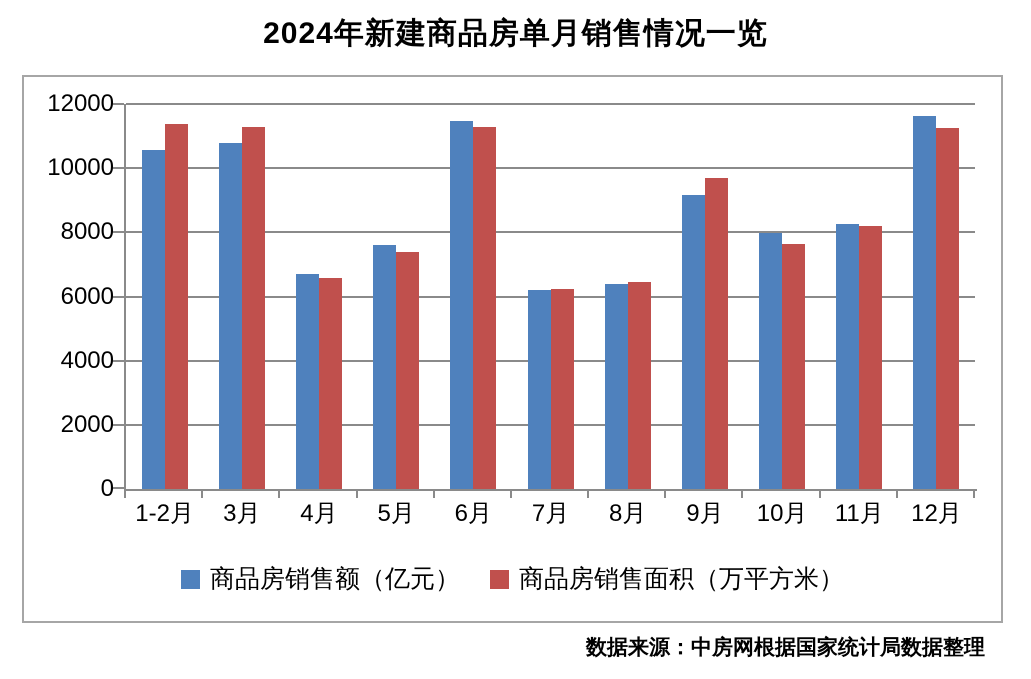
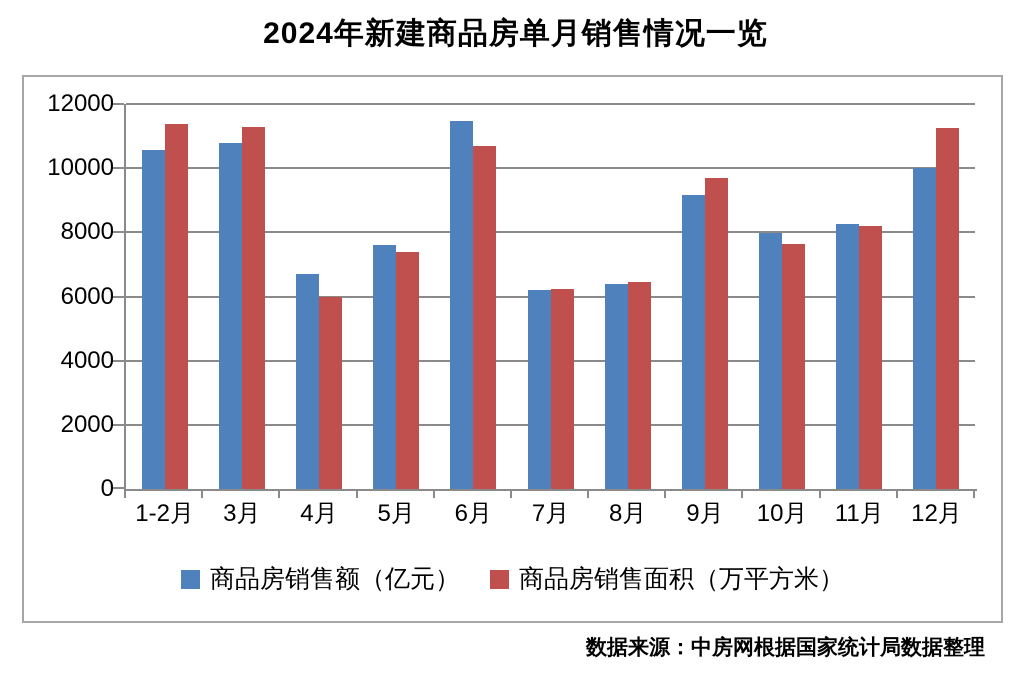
商品房销售面积（万平方米）/4月: 6600 -> 6000
商品房销售面积（万平方米）/6月: 11300 -> 10700
商品房销售额（亿元）/12月: 11600 -> 10000
